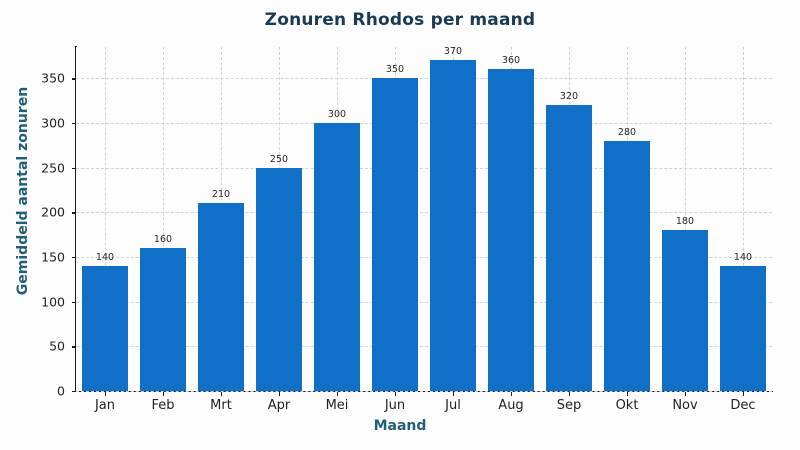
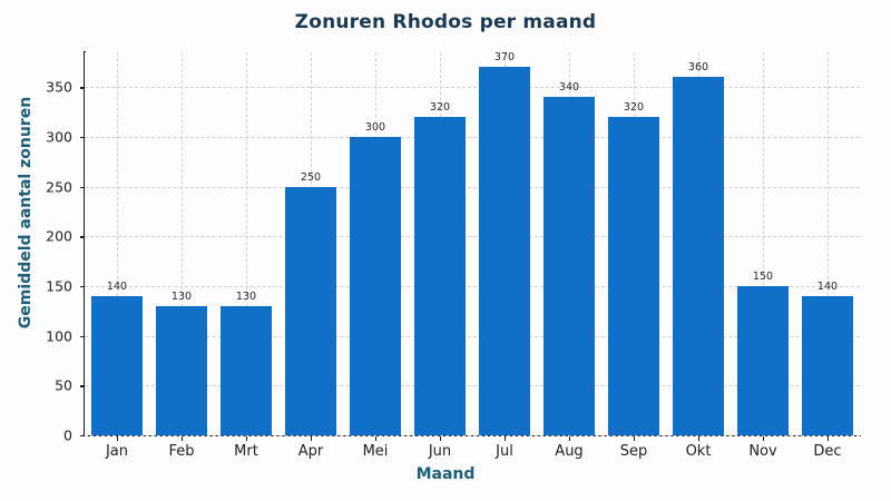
Feb: 160 -> 130
Mrt: 210 -> 130
Jun: 350 -> 320
Aug: 360 -> 340
Okt: 280 -> 360
Nov: 180 -> 150
